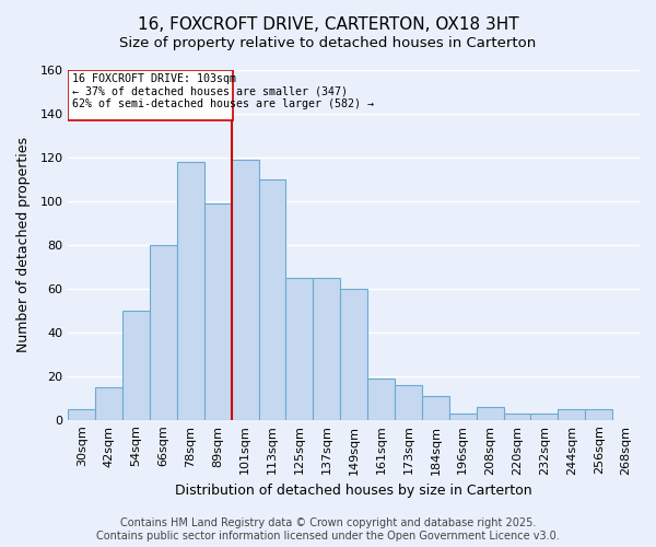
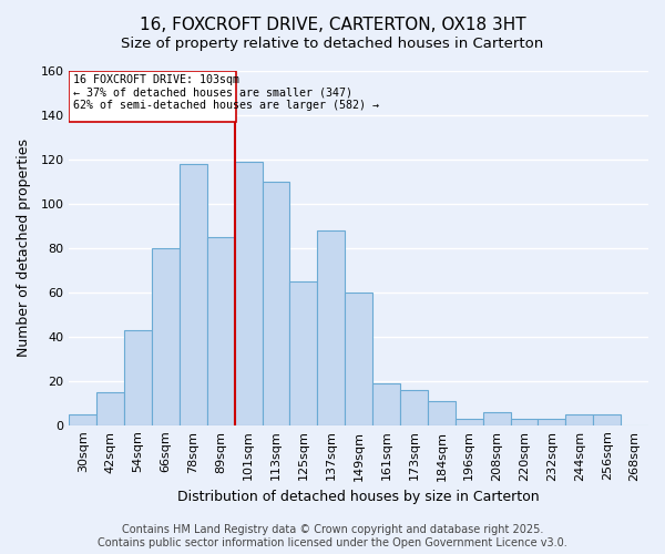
54sqm: 50 -> 43
89sqm: 99 -> 85
137sqm: 65 -> 88
